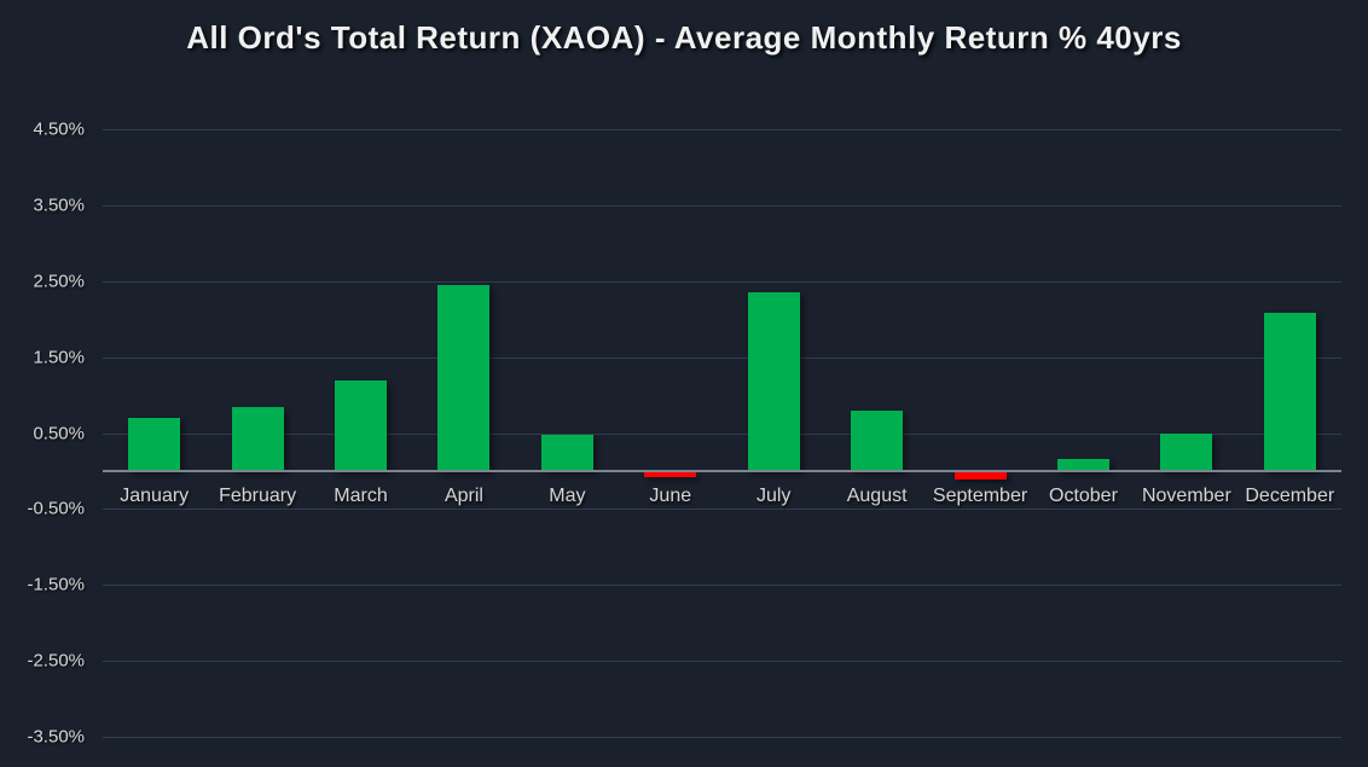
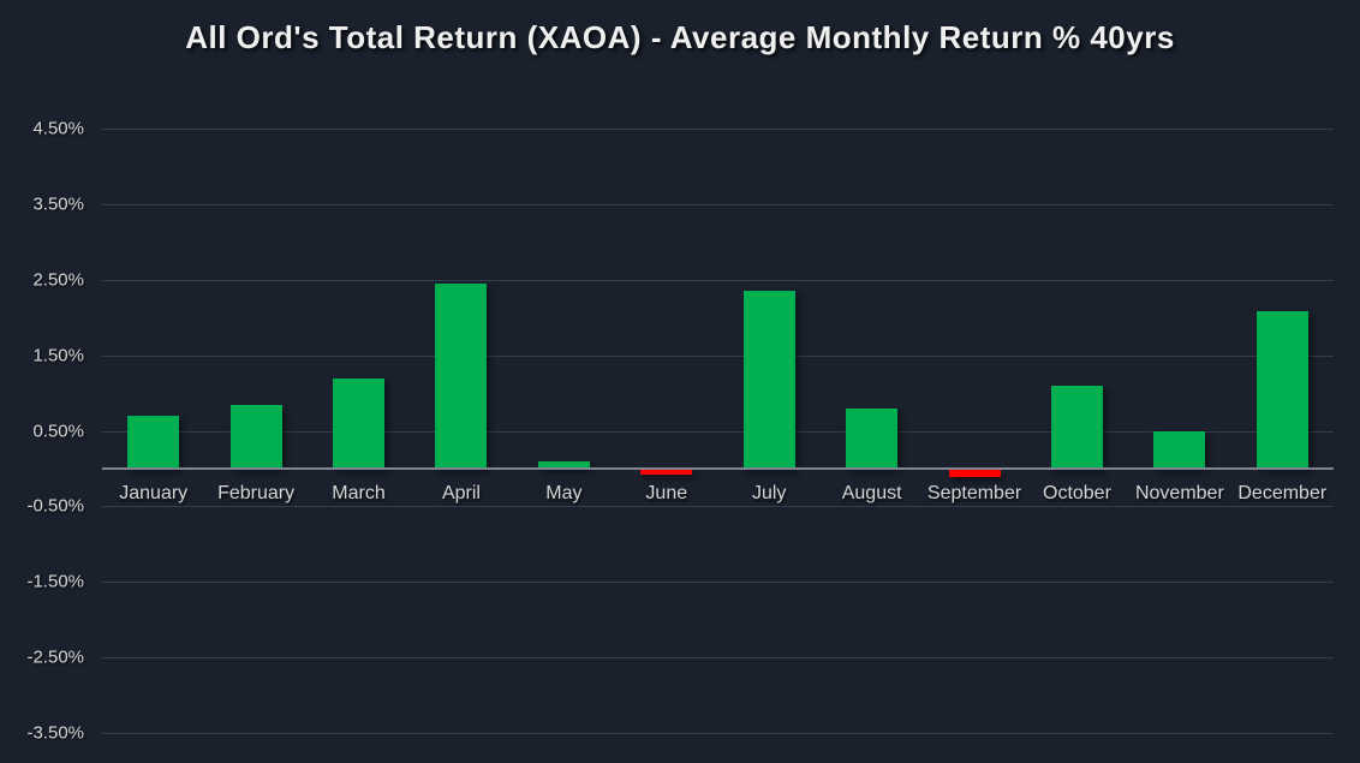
May: 0.5% -> 0.1%
October: 0.2% -> 1.1%
